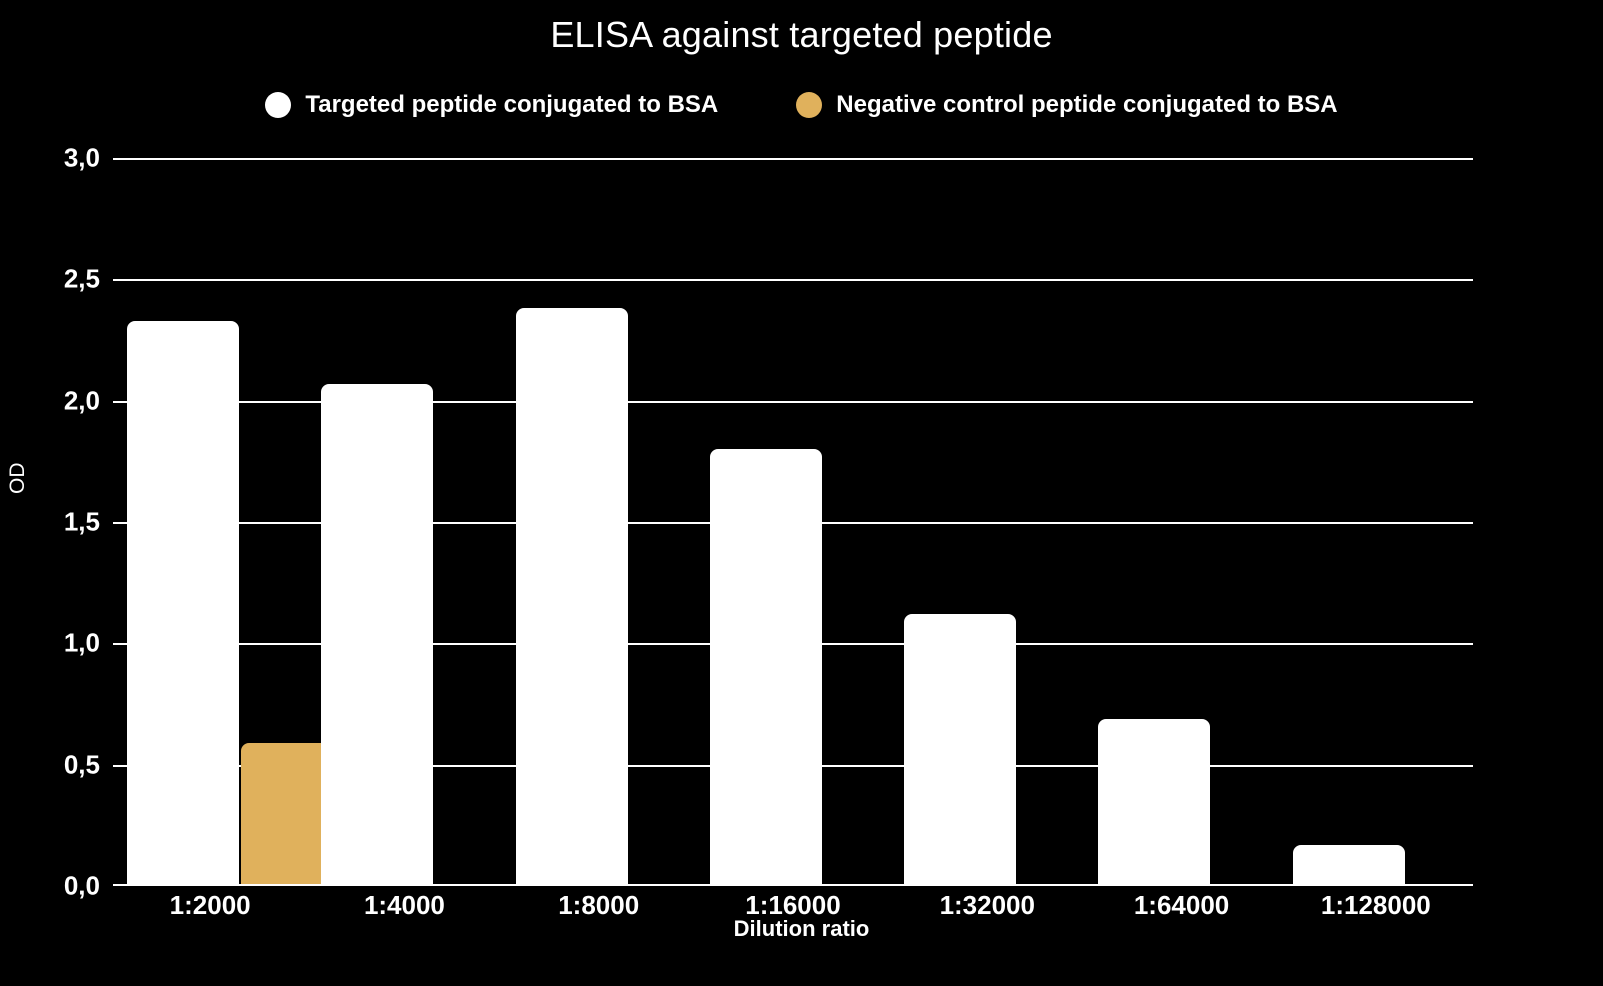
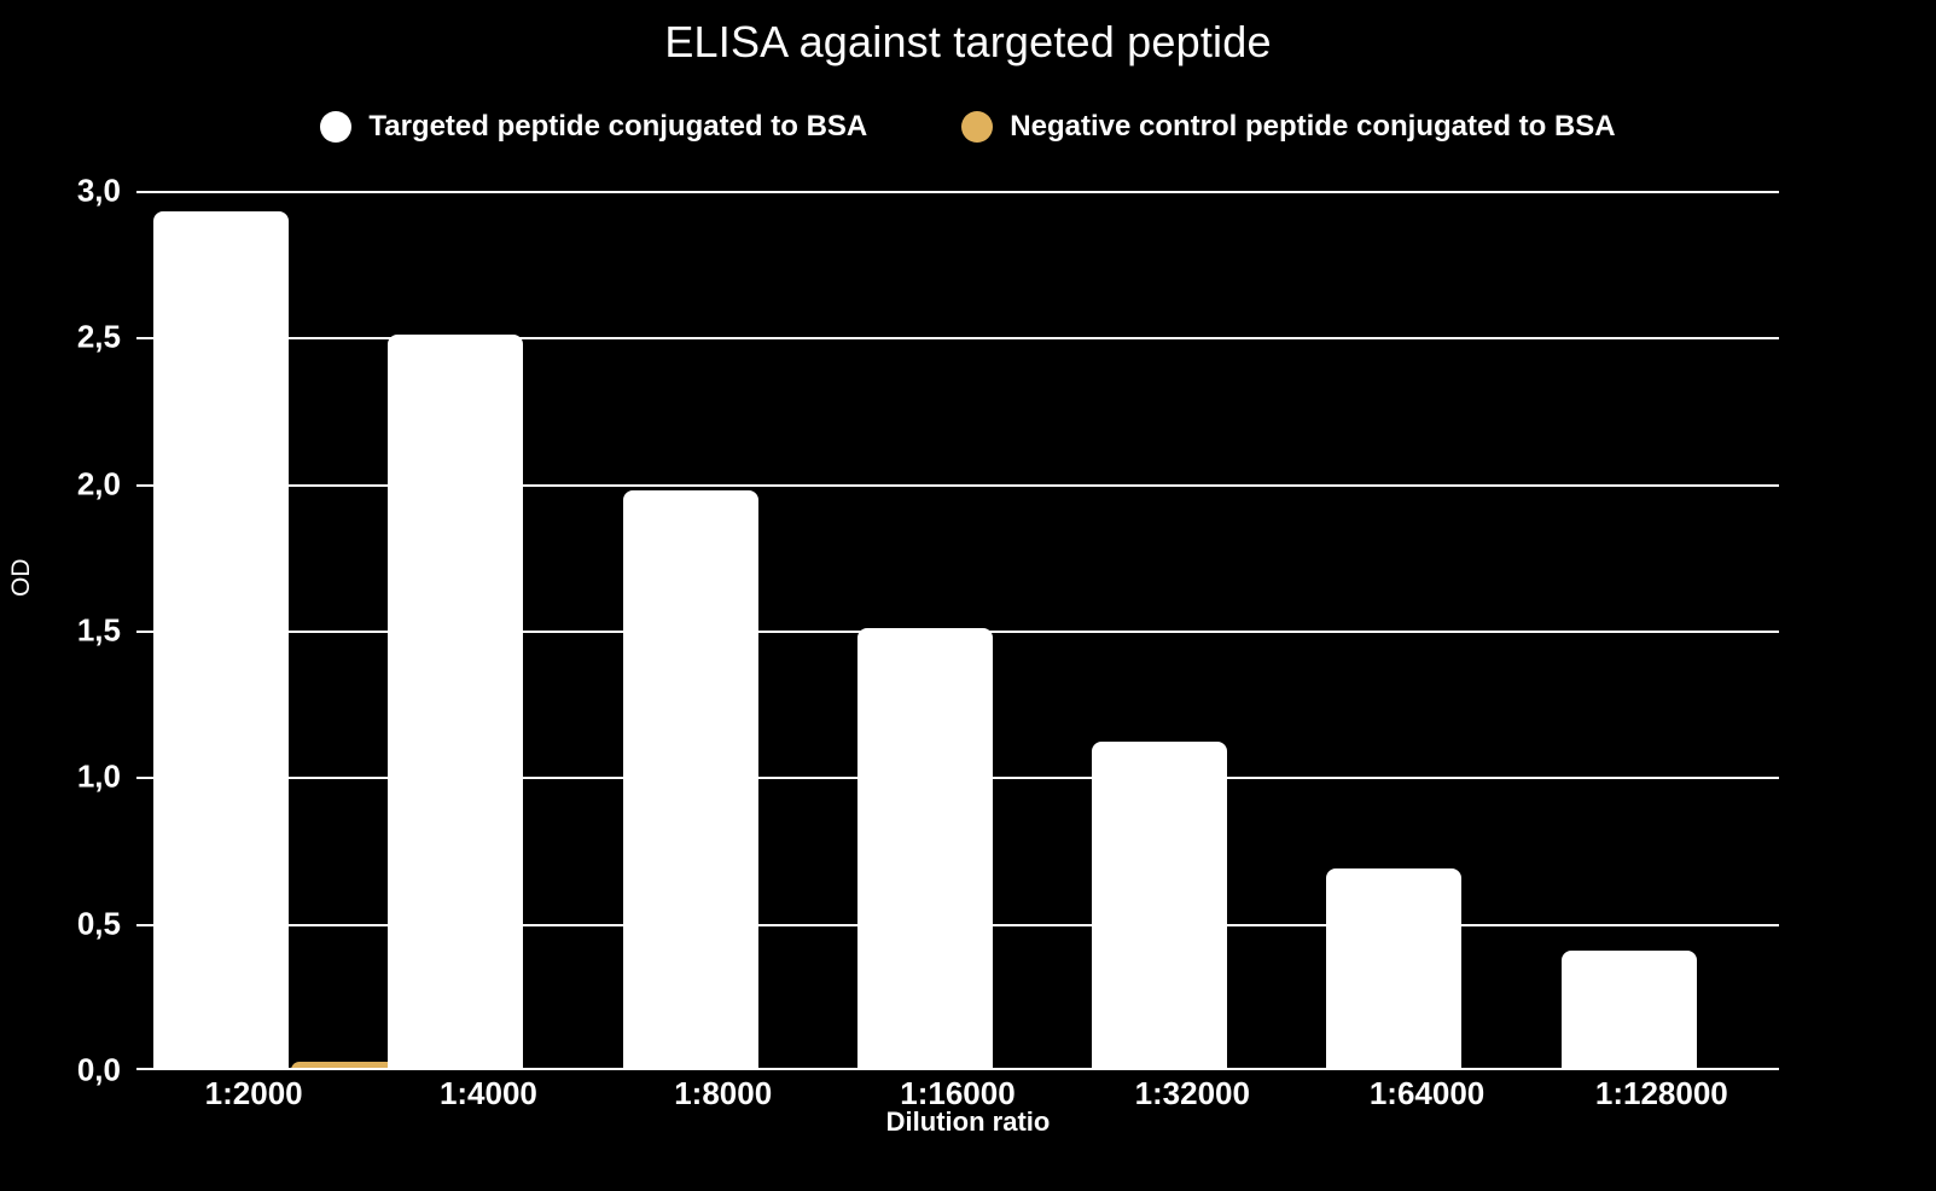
Targeted peptide conjugated to BSA/1:2000: 2,33 -> 2,93
Negative control peptide conjugated to BSA/1:2000: 0,59 -> 0,03
Targeted peptide conjugated to BSA/1:4000: 2,07 -> 2,51
Targeted peptide conjugated to BSA/1:8000: 2,38 -> 1,98
Targeted peptide conjugated to BSA/1:16000: 1,80 -> 1,51
Targeted peptide conjugated to BSA/1:128000: 0,17 -> 0,41
